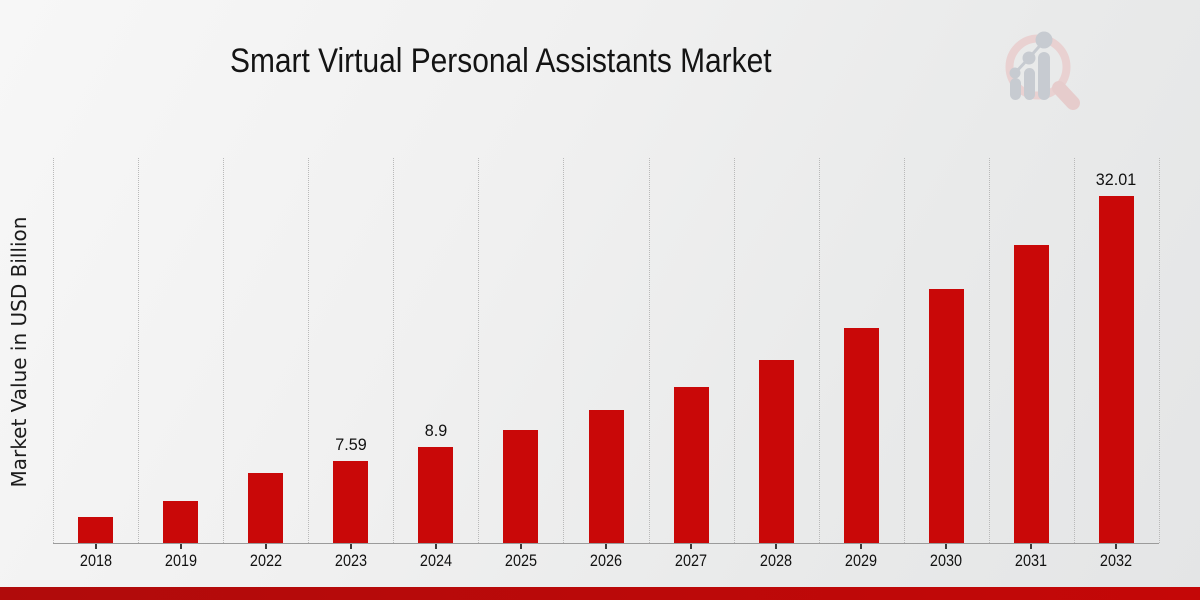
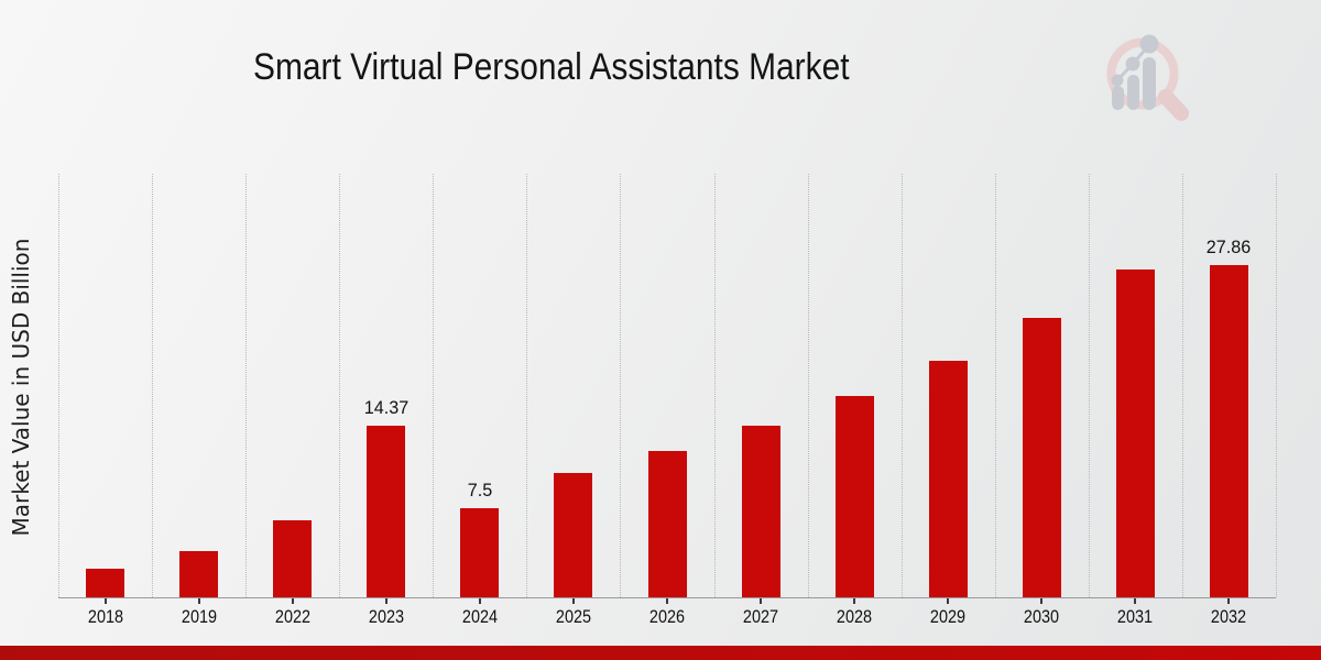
2023: 7.59 -> 14.37
2024: 8.9 -> 7.5
2032: 32.01 -> 27.86
